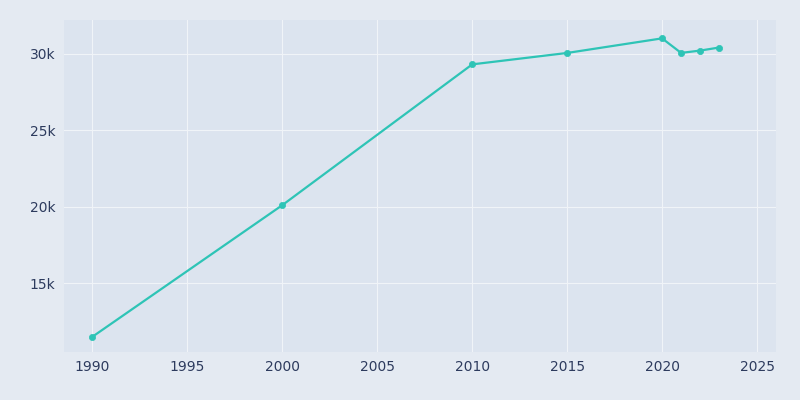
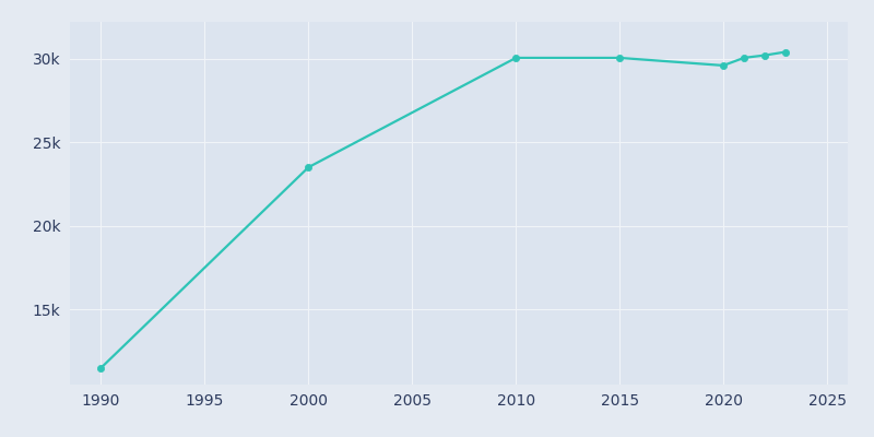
2000: 20.1k -> 23.5k
2010: 29.3k -> 30.0k
2020: 31.0k -> 29.6k
